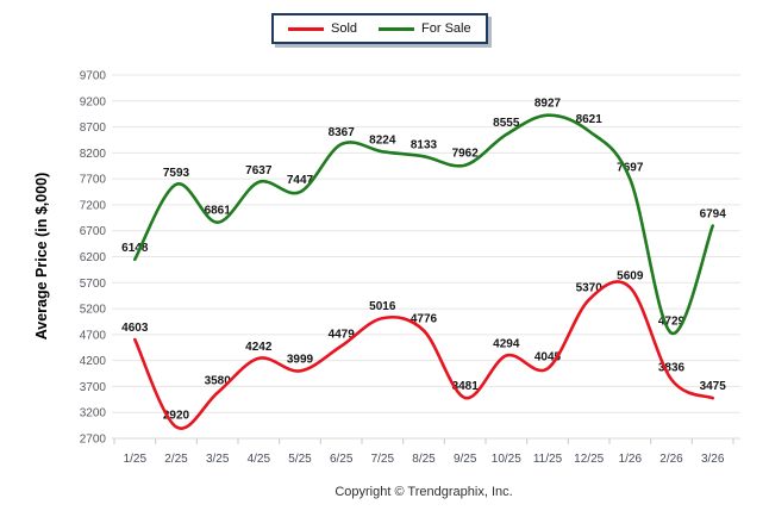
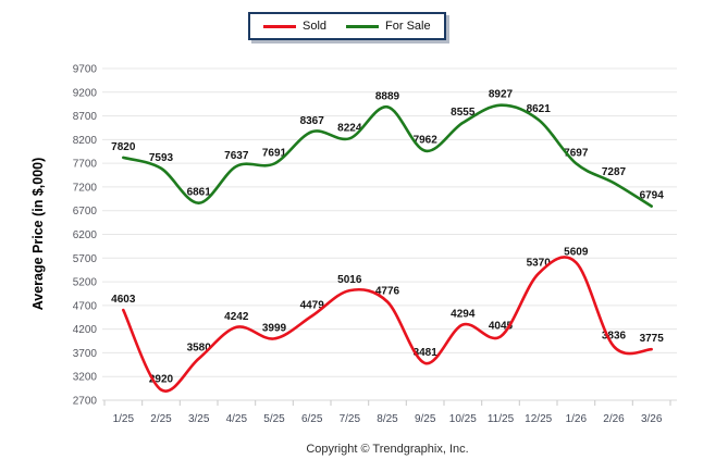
For Sale/1/25: 6148 -> 7820
For Sale/5/25: 7447 -> 7691
For Sale/8/25: 8133 -> 8889
For Sale/2/26: 4729 -> 7287
Sold/3/26: 3475 -> 3775
